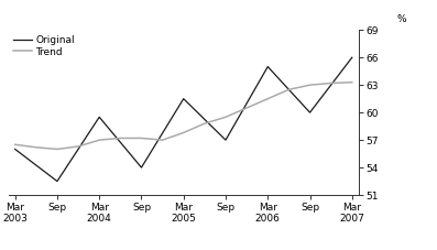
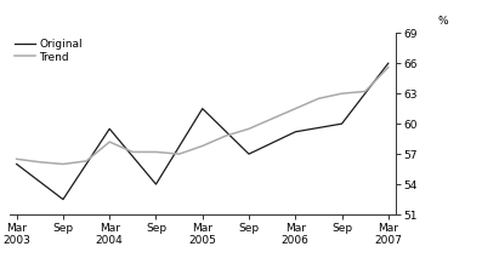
Trend/Mar 2004: 57.0 -> 58.2
Original/Mar 2006: 65.0 -> 59.2
Trend/Mar 2007: 63.3 -> 65.6
